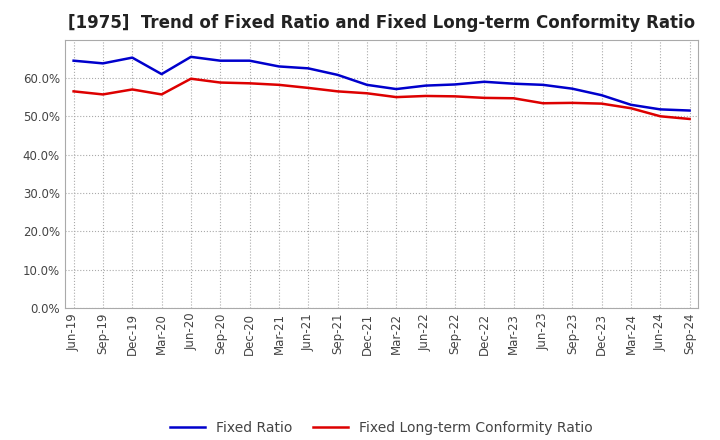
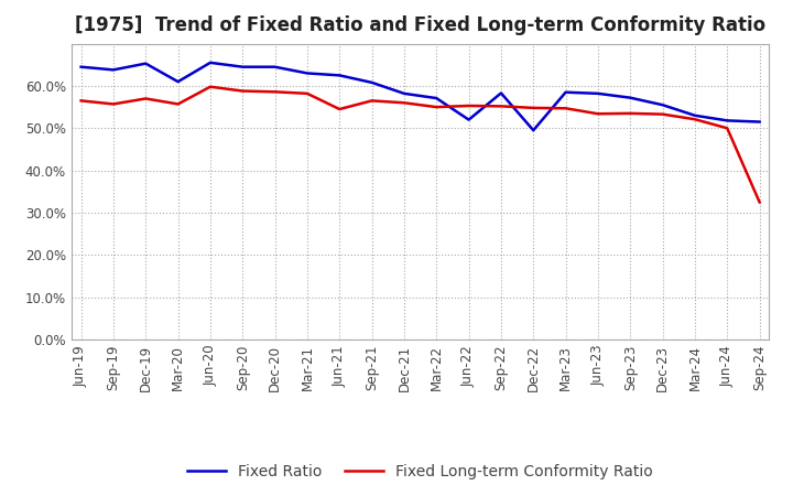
Fixed Long-term Conformity Ratio/Jun-21: 57.4% -> 54.5%
Fixed Ratio/Jun-22: 58.0% -> 52.0%
Fixed Ratio/Dec-22: 59.0% -> 49.5%
Fixed Long-term Conformity Ratio/Sep-24: 49.3% -> 32.5%
